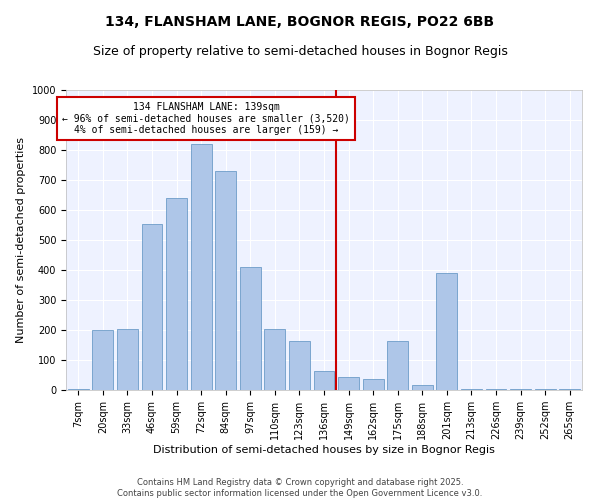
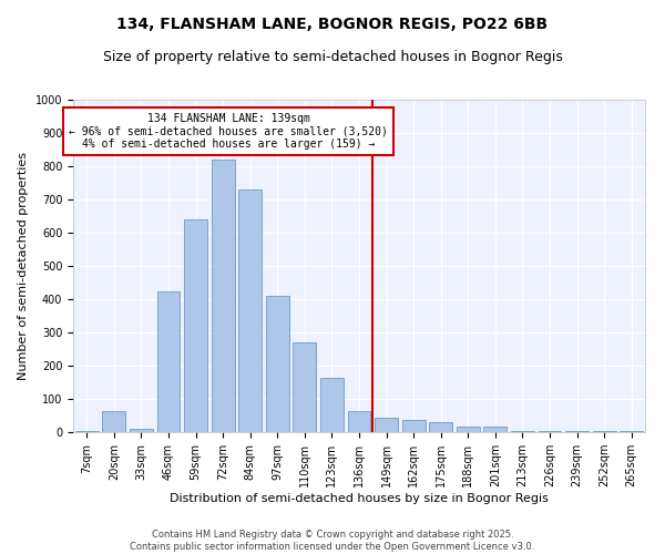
20sqm: 200 -> 62
33sqm: 205 -> 10
46sqm: 555 -> 425
110sqm: 205 -> 270
175sqm: 165 -> 30
201sqm: 390 -> 18
